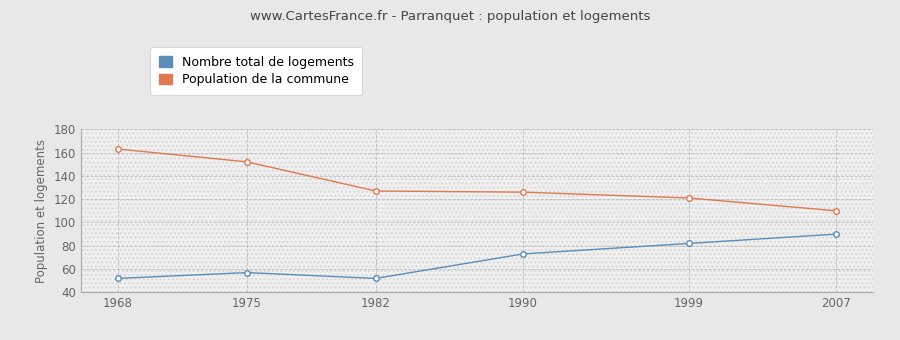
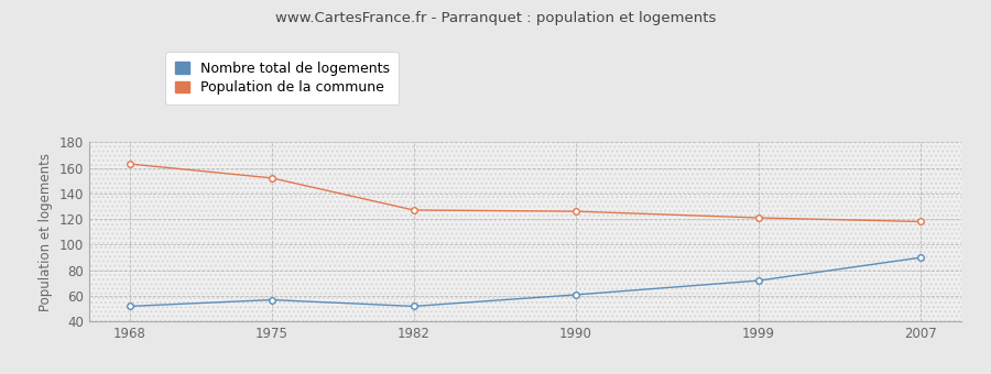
Nombre total de logements/1990: 73 -> 61
Nombre total de logements/1999: 82 -> 72
Population de la commune/2007: 110 -> 118
